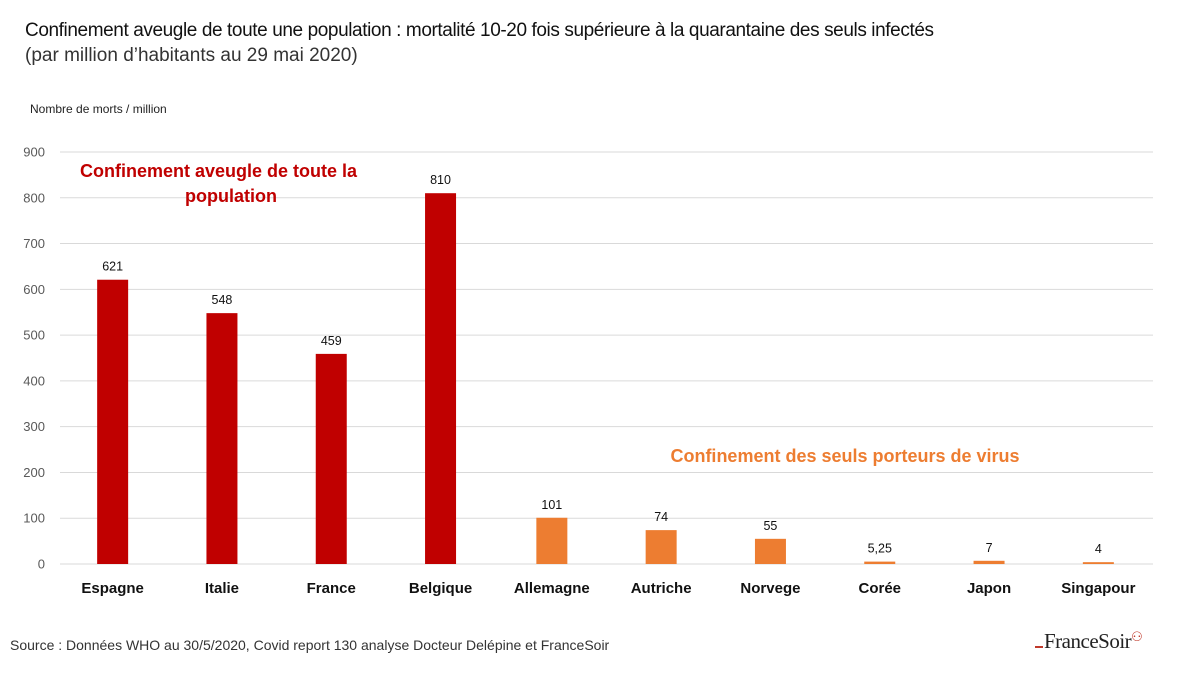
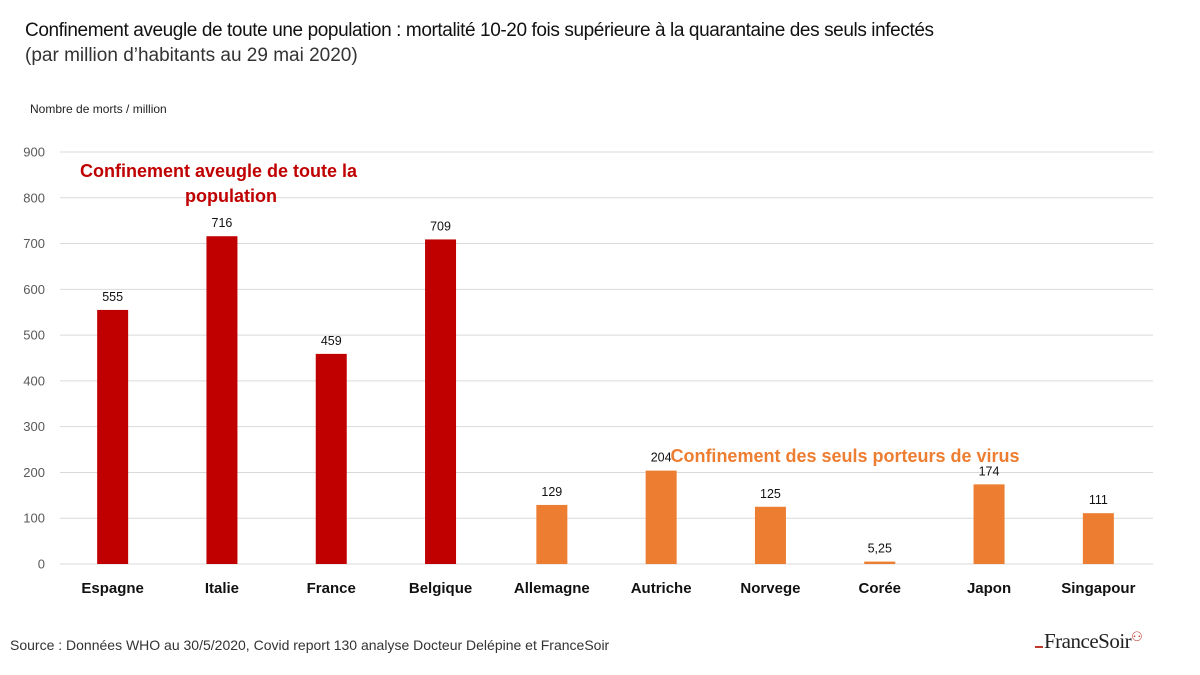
Espagne: 621 -> 555
Italie: 548 -> 716
Belgique: 810 -> 709
Allemagne: 101 -> 129
Autriche: 74 -> 204
Norvege: 55 -> 125
Japon: 7 -> 174
Singapour: 4 -> 111
